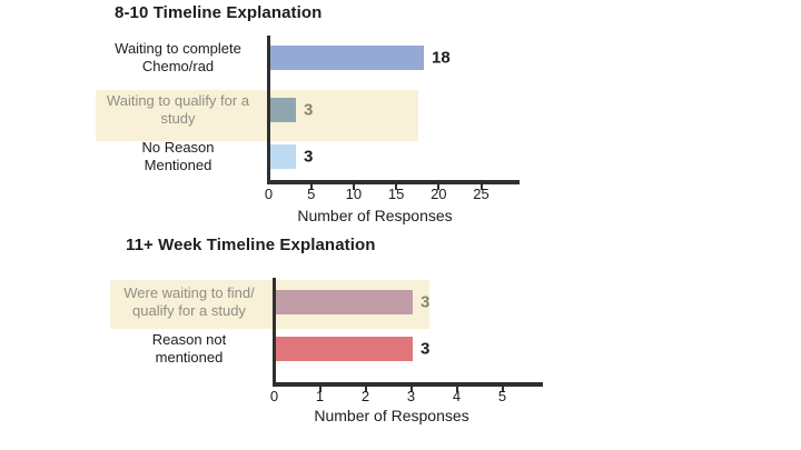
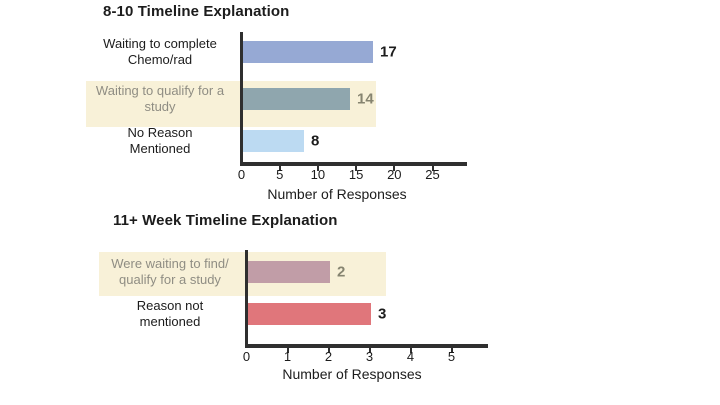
8-10 Timeline Explanation/Waiting to complete Chemo/rad: 18 -> 17
8-10 Timeline Explanation/Waiting to qualify for a study: 3 -> 14
8-10 Timeline Explanation/No Reason Mentioned: 3 -> 8
11+ Week Timeline Explanation/Were waiting to find/ qualify for a study: 3 -> 2
